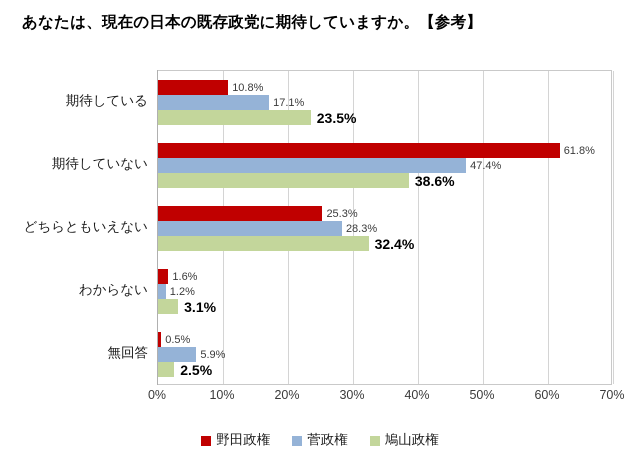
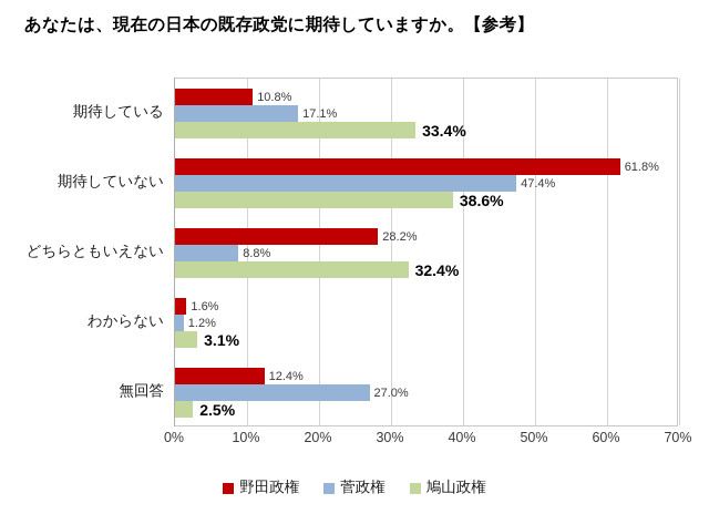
鳩山政権/期待している: 23.5% -> 33.4%
野田政権/どちらともいえない: 25.3% -> 28.2%
菅政権/どちらともいえない: 28.3% -> 8.8%
野田政権/無回答: 0.5% -> 12.4%
菅政権/無回答: 5.9% -> 27.0%
